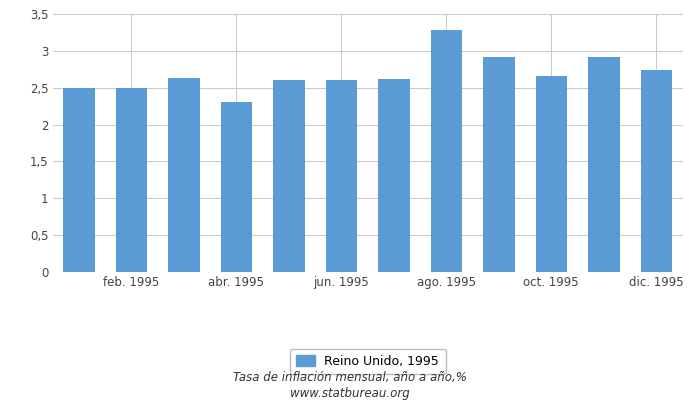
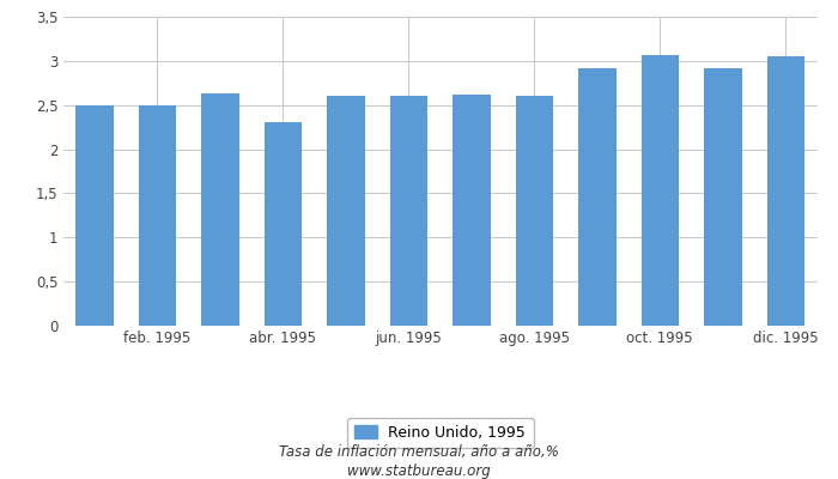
ago. 1995: 3,28 -> 2,60
oct. 1995: 2,66 -> 3,06
dic. 1995: 2,74 -> 3,05
